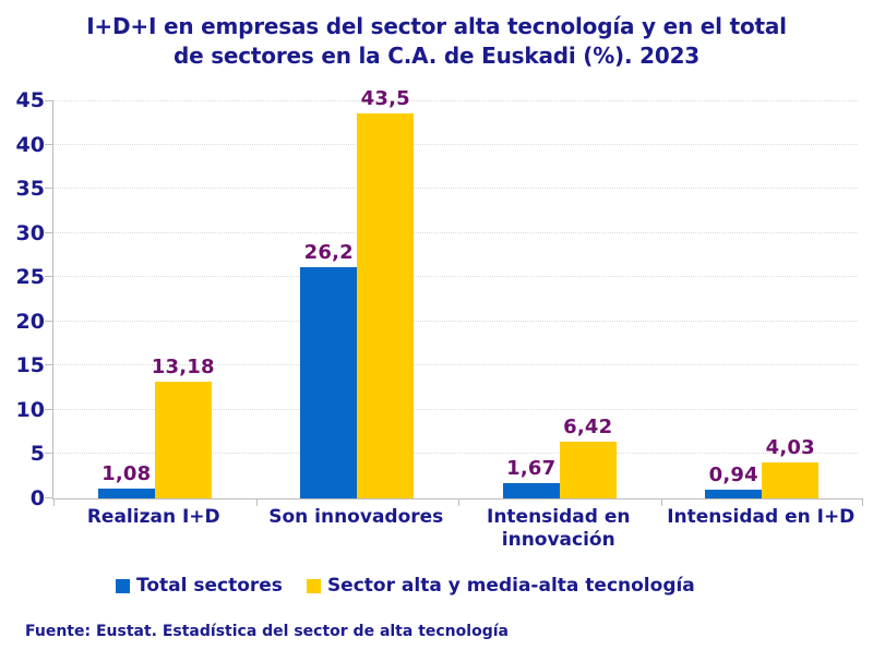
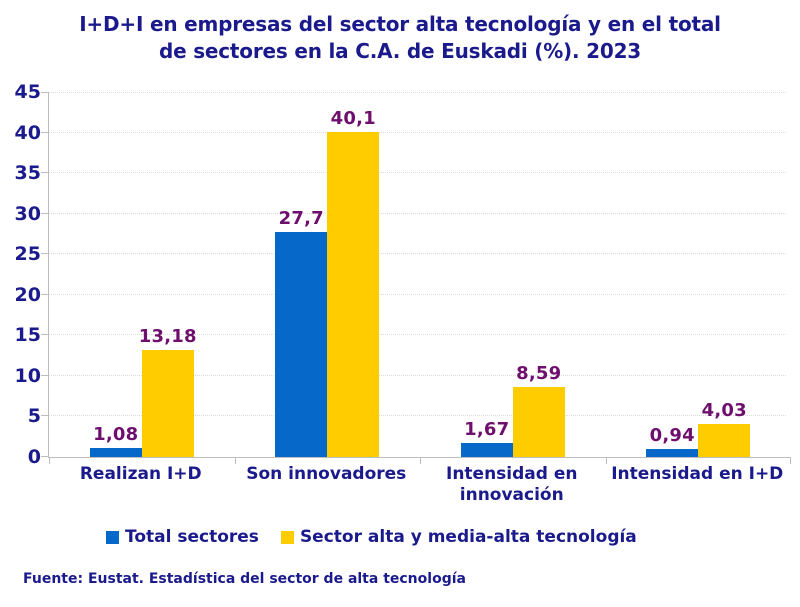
Total sectores/Son innovadores: 26,2 -> 27,7
Sector alta y media-alta tecnología/Son innovadores: 43,5 -> 40,1
Sector alta y media-alta tecnología/Intensidad en innovación: 6,42 -> 8,59
